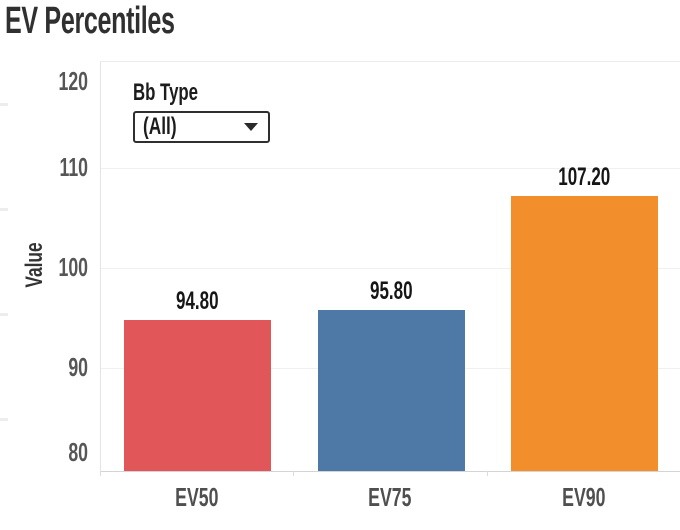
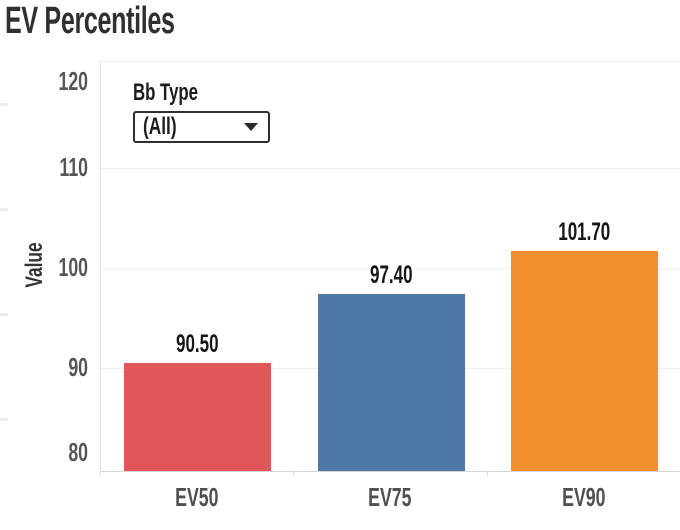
EV50: 94.80 -> 90.50
EV75: 95.80 -> 97.40
EV90: 107.20 -> 101.70
